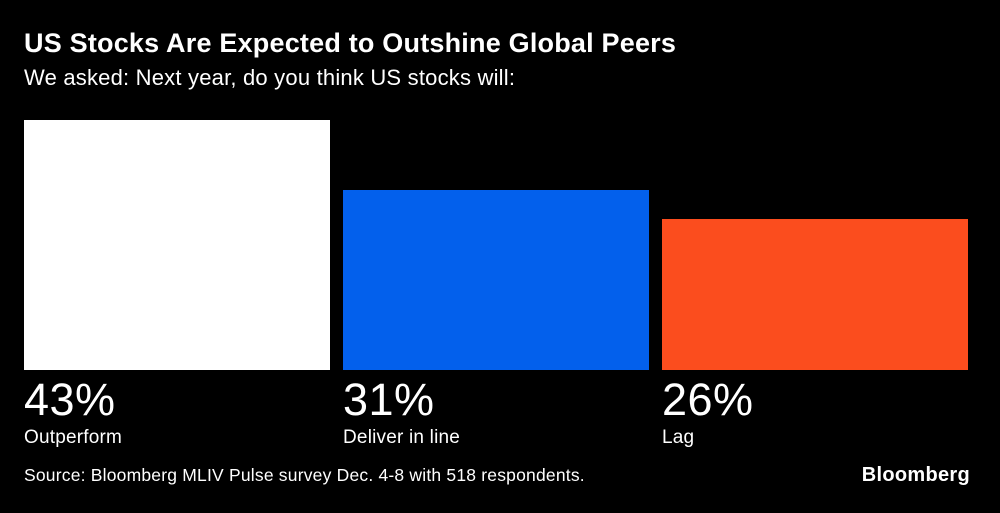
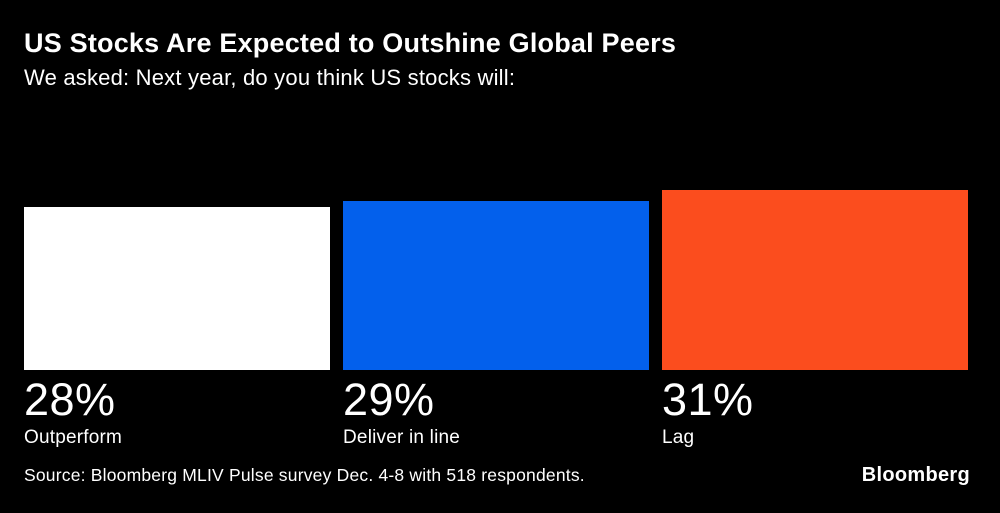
Outperform: 43% -> 28%
Deliver in line: 31% -> 29%
Lag: 26% -> 31%
